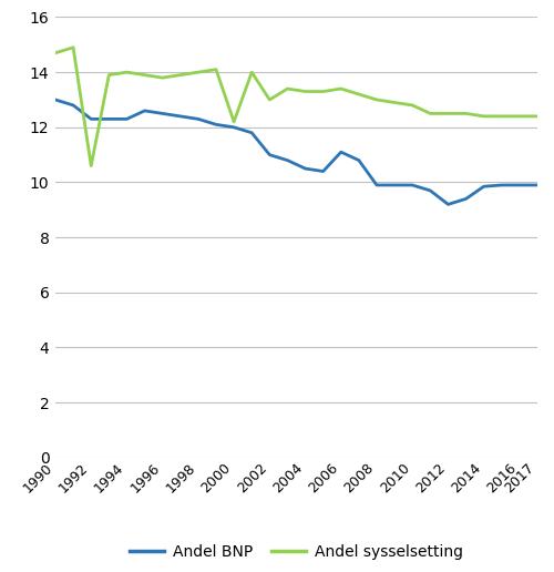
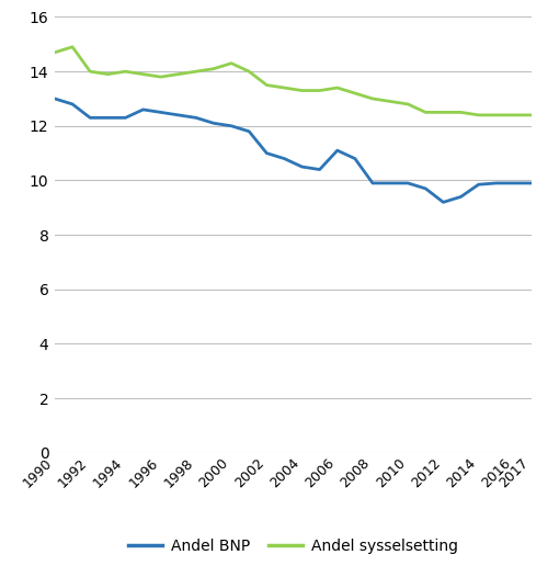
Andel sysselsetting/1992: 10.6 -> 14.0
Andel sysselsetting/2000: 12.2 -> 14.3
Andel sysselsetting/2002: 13.0 -> 13.5
